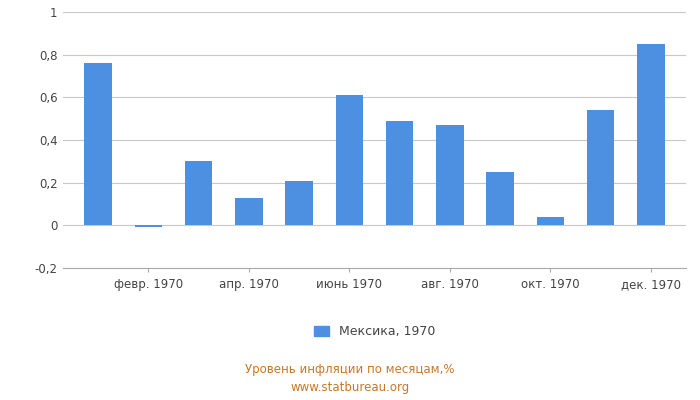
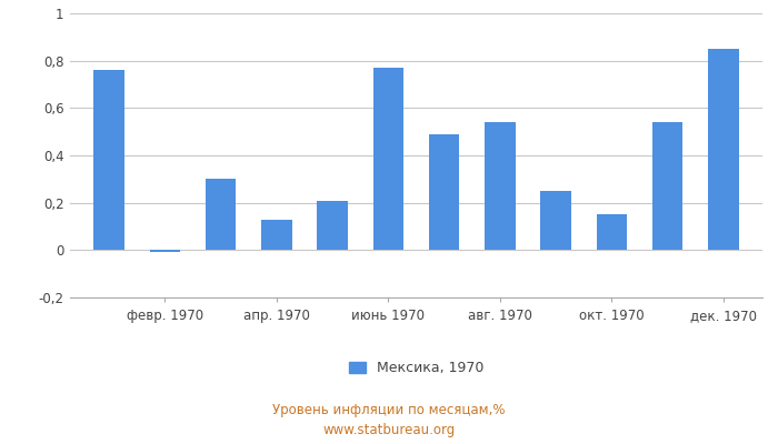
июнь 1970: 0,61 -> 0,77
авг. 1970: 0,47 -> 0,54
окт. 1970: 0,04 -> 0,15
